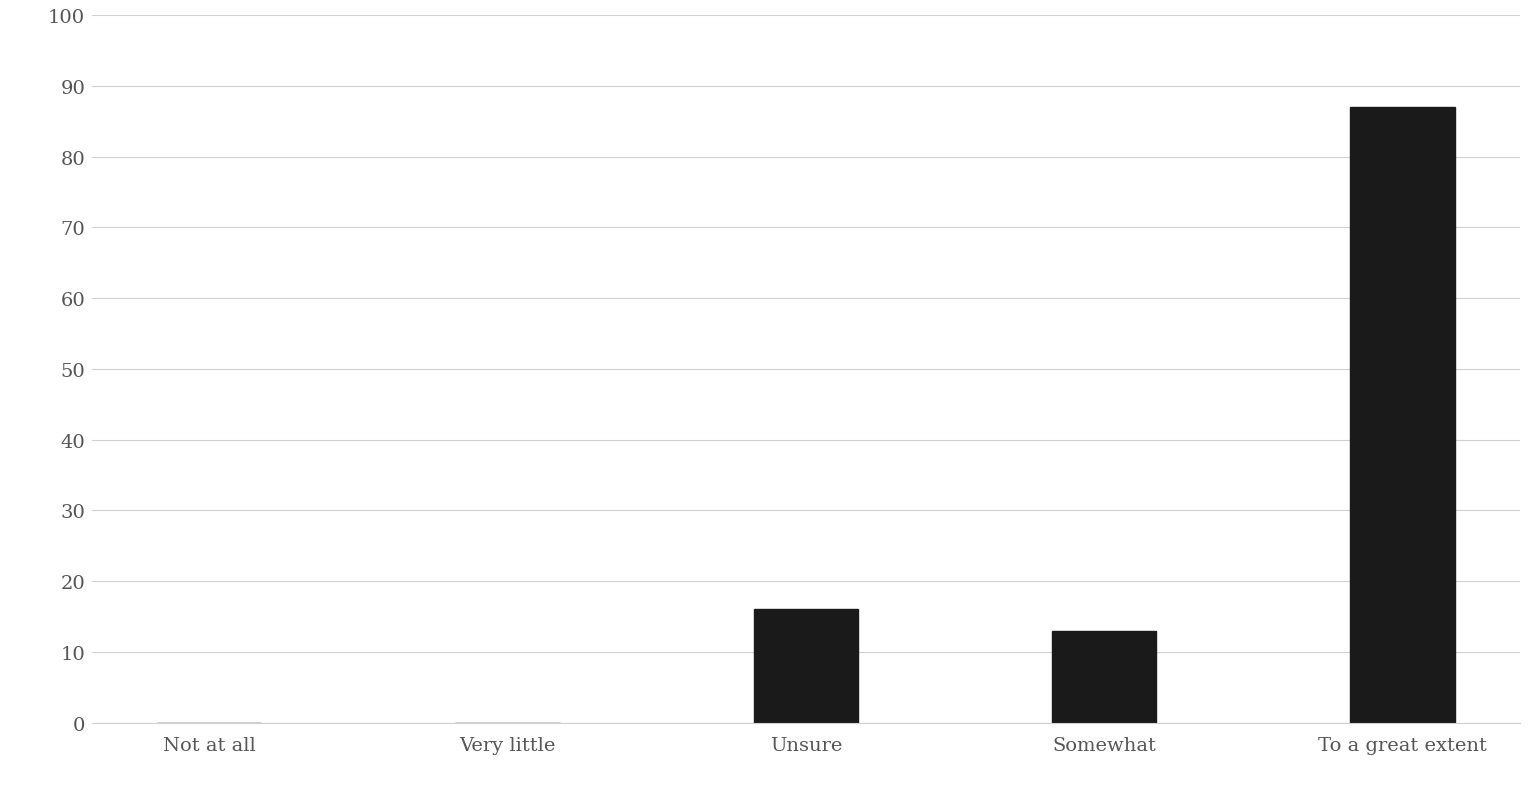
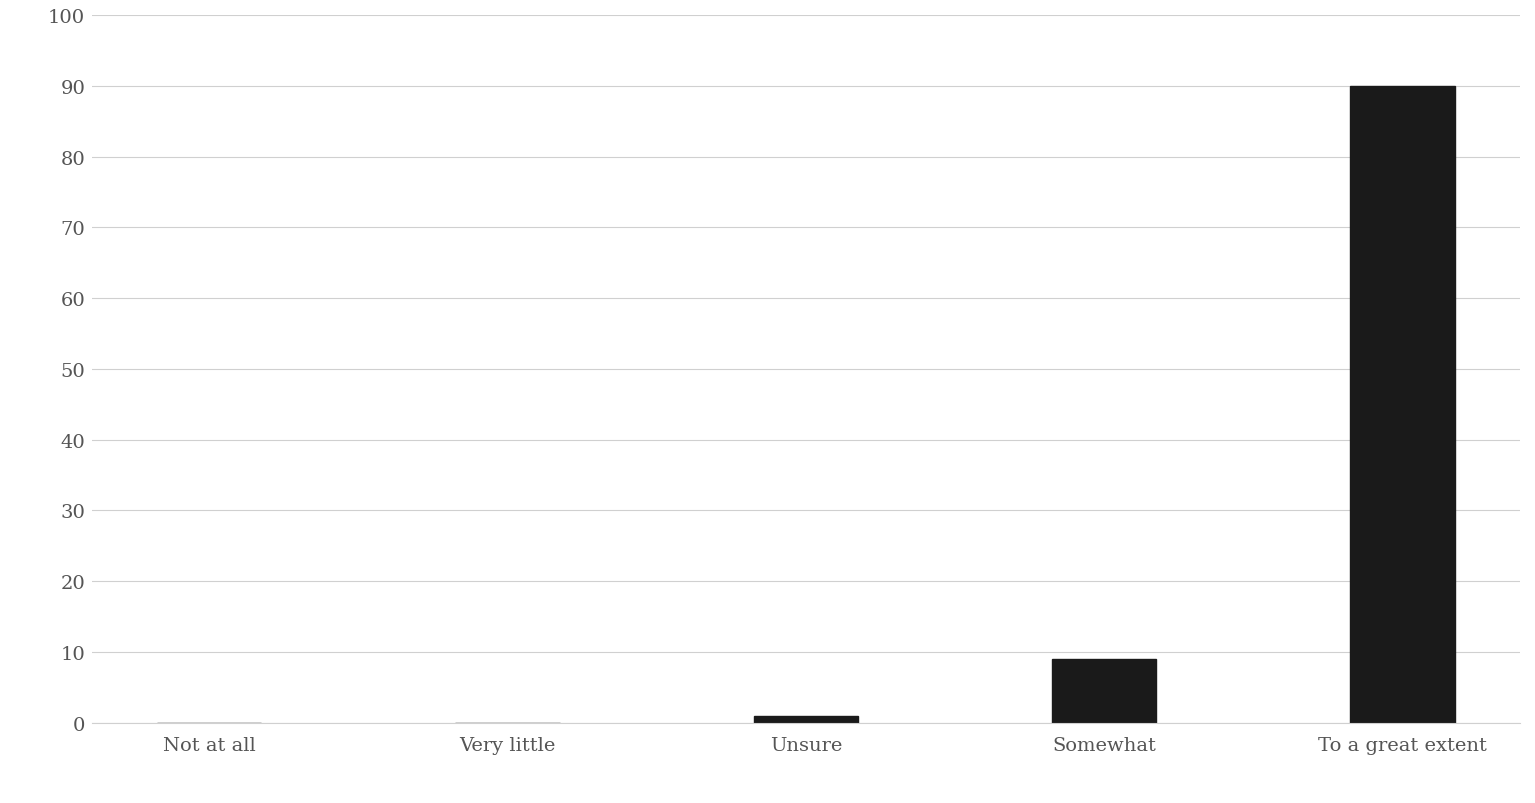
Unsure: 16 -> 1
Somewhat: 13 -> 9
To a great extent: 87 -> 90
